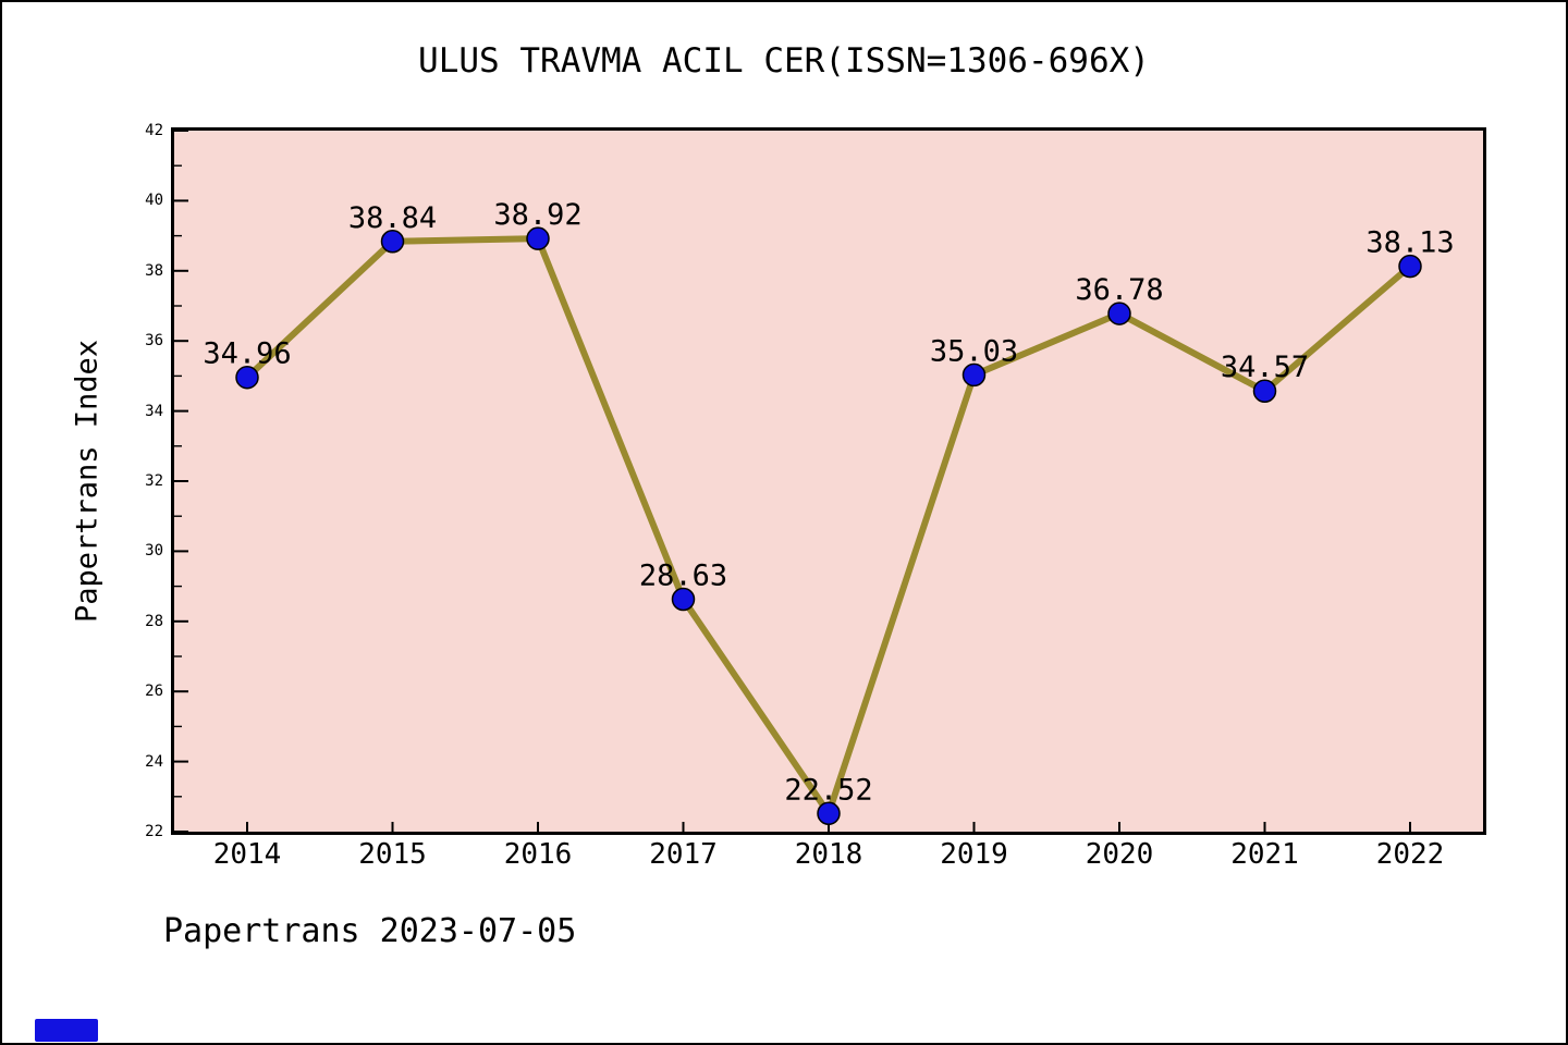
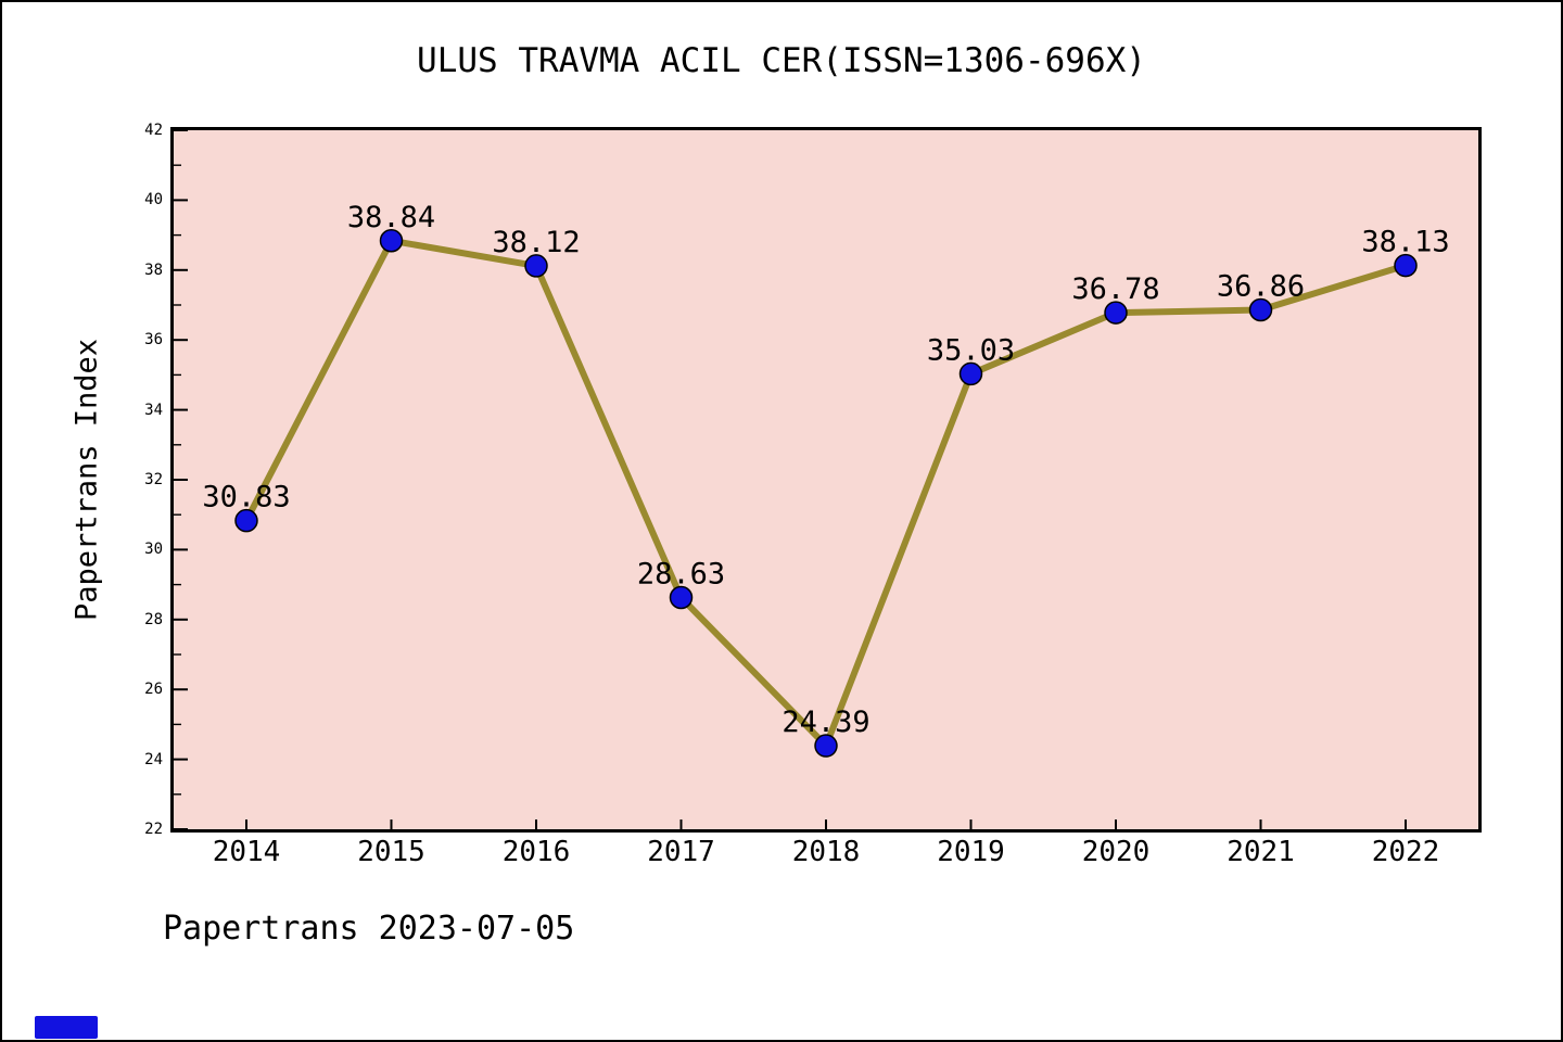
2014: 34.96 -> 30.83
2016: 38.92 -> 38.12
2018: 22.52 -> 24.39
2021: 34.57 -> 36.86
